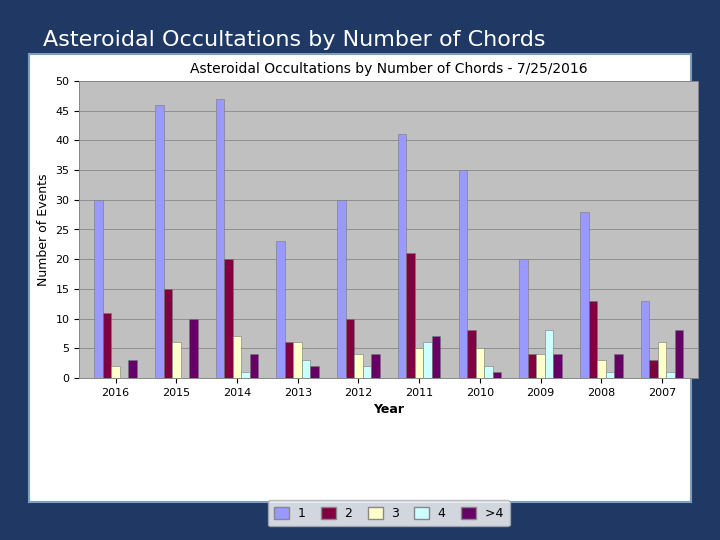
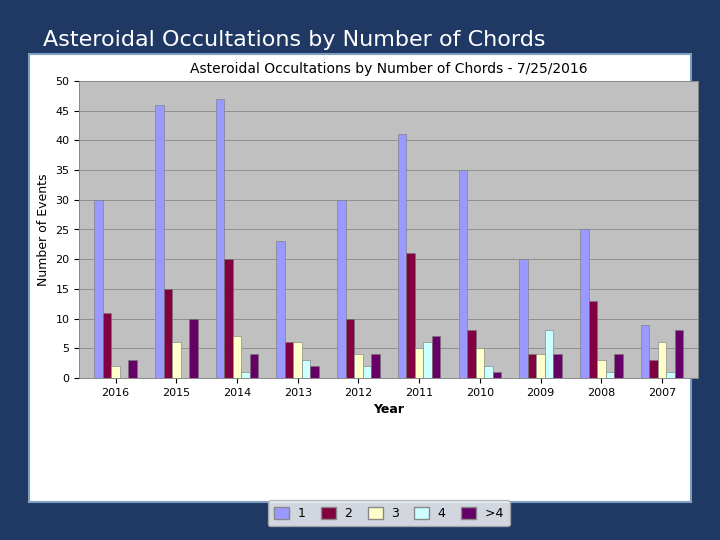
1/2008: 28 -> 25
1/2007: 13 -> 9
